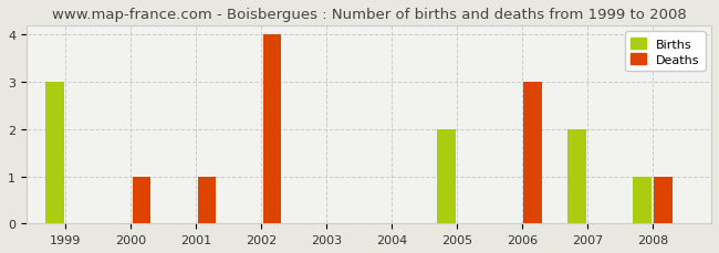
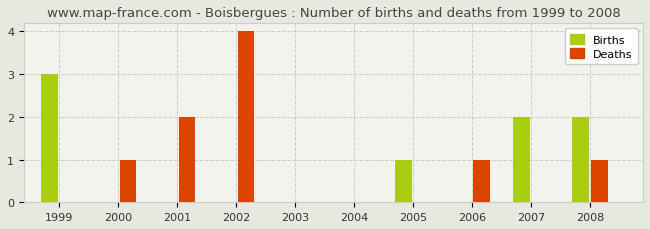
Deaths/2001: 1 -> 2
Births/2005: 2 -> 1
Deaths/2006: 3 -> 1
Births/2008: 1 -> 2
